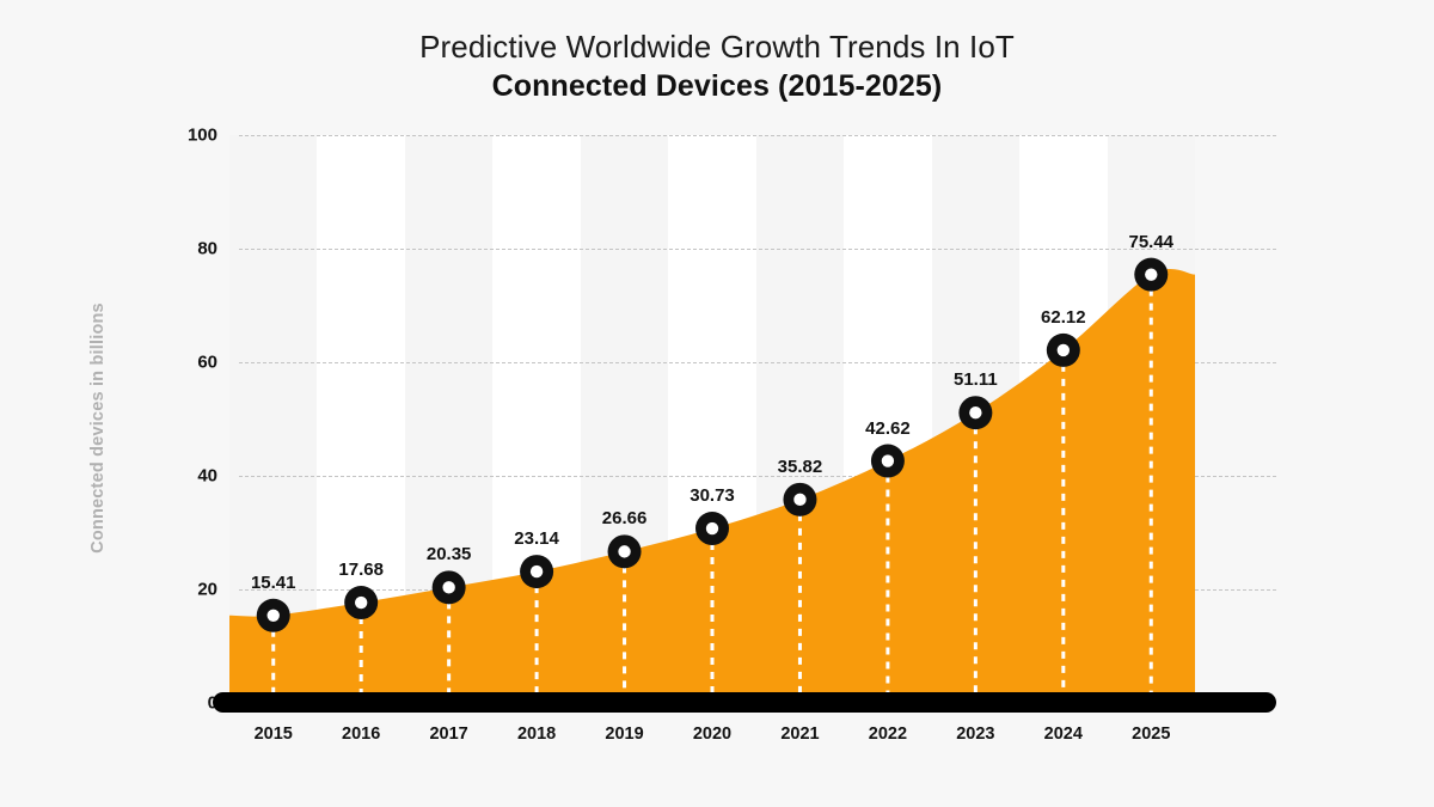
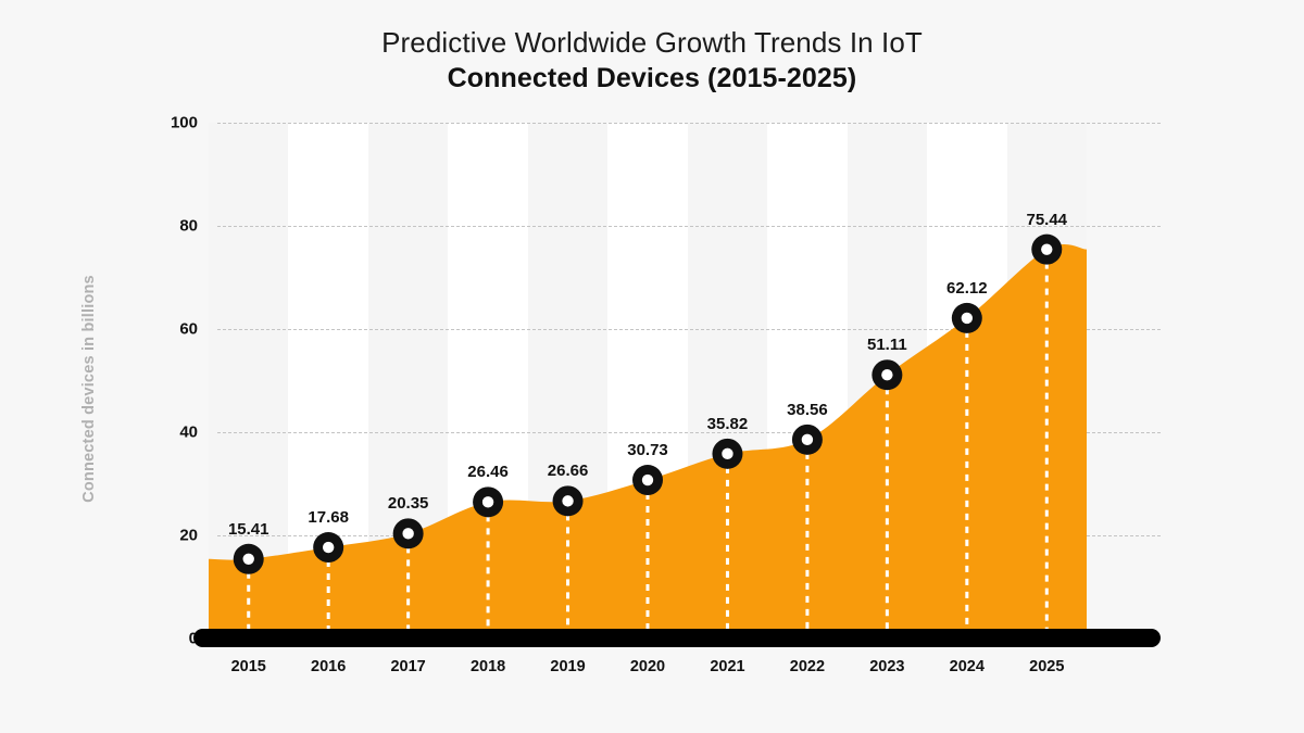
2018: 23.14 -> 26.46
2022: 42.62 -> 38.56
